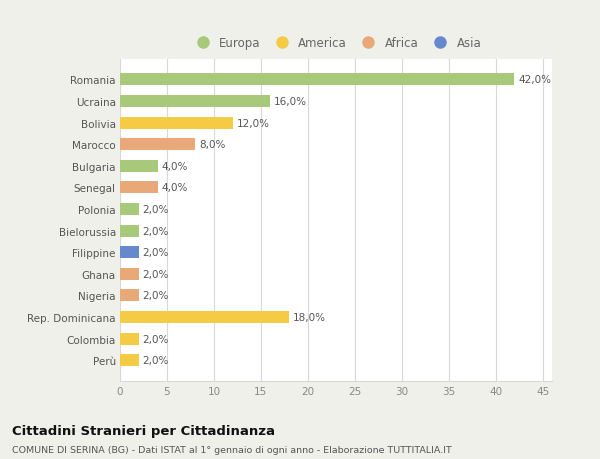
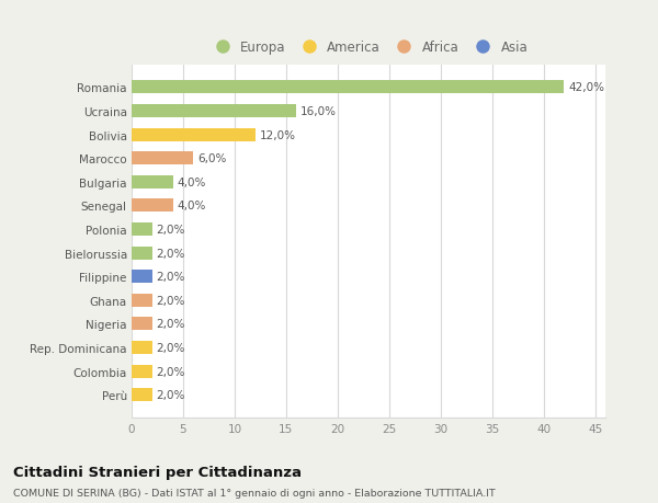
Marocco: 8,0% -> 6,0%
Rep. Dominicana: 18,0% -> 2,0%
